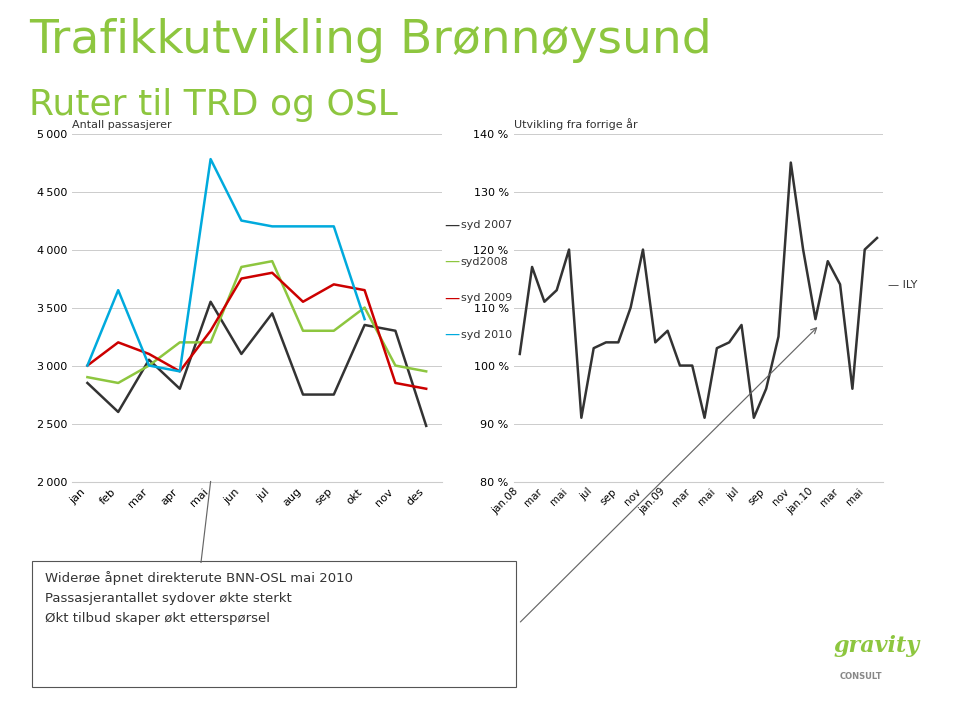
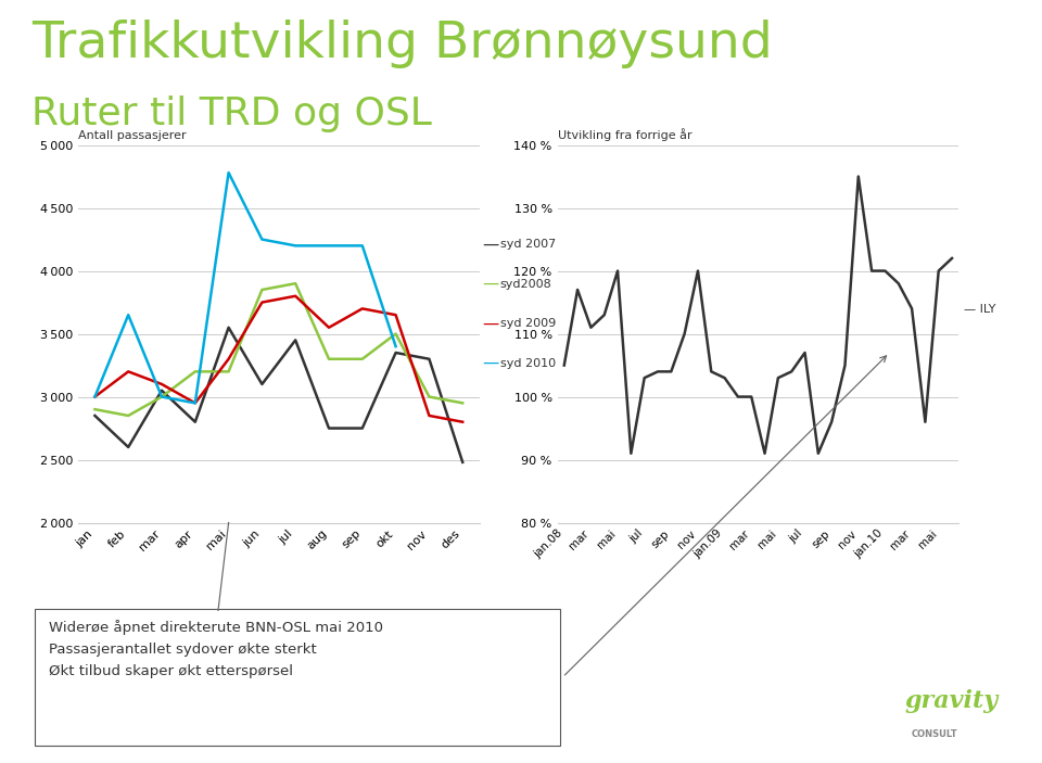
jan.08: 102 % -> 105 %
jan.09: 106 % -> 103 %
jan.10: 108 % -> 120 %
